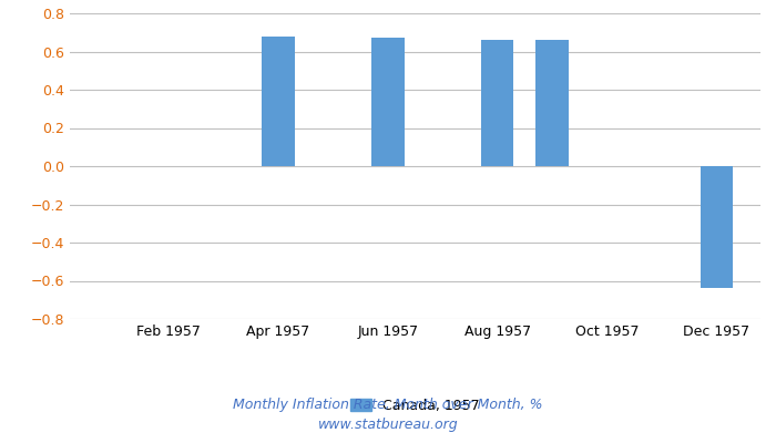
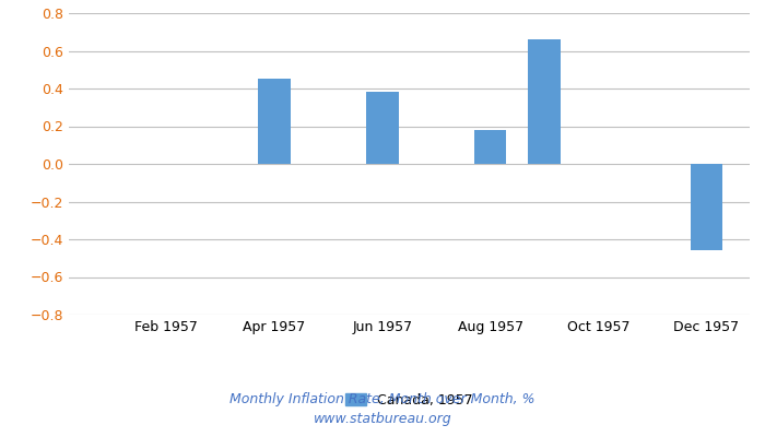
Apr 1957: 0.68 -> 0.45
Jun 1957: 0.67 -> 0.38
Aug 1957: 0.66 -> 0.18
Dec 1957: -0.64 -> -0.46
